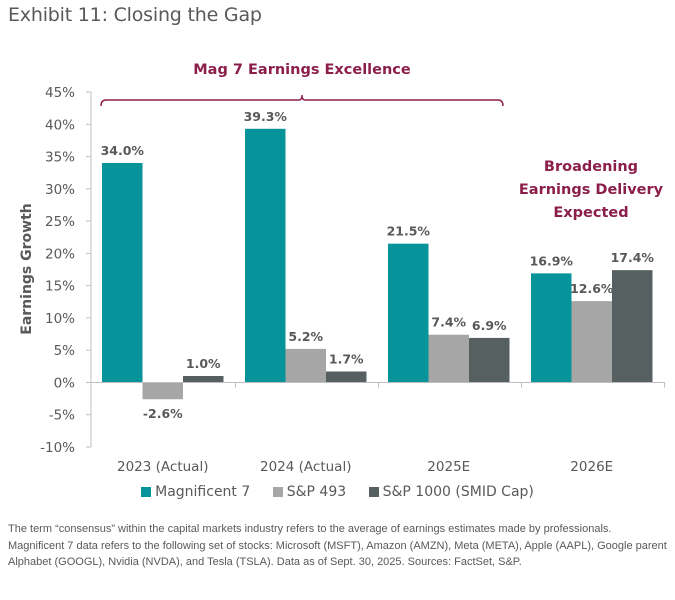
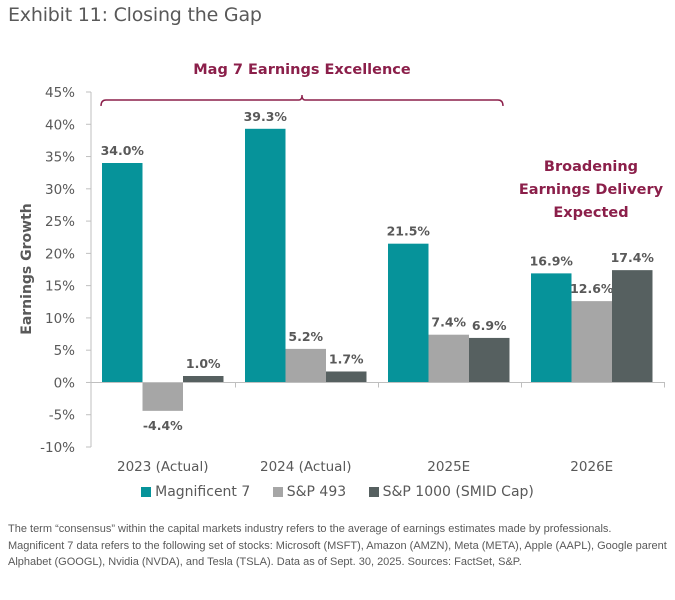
S&P 493/2023 (Actual): -2.6% -> -4.4%
